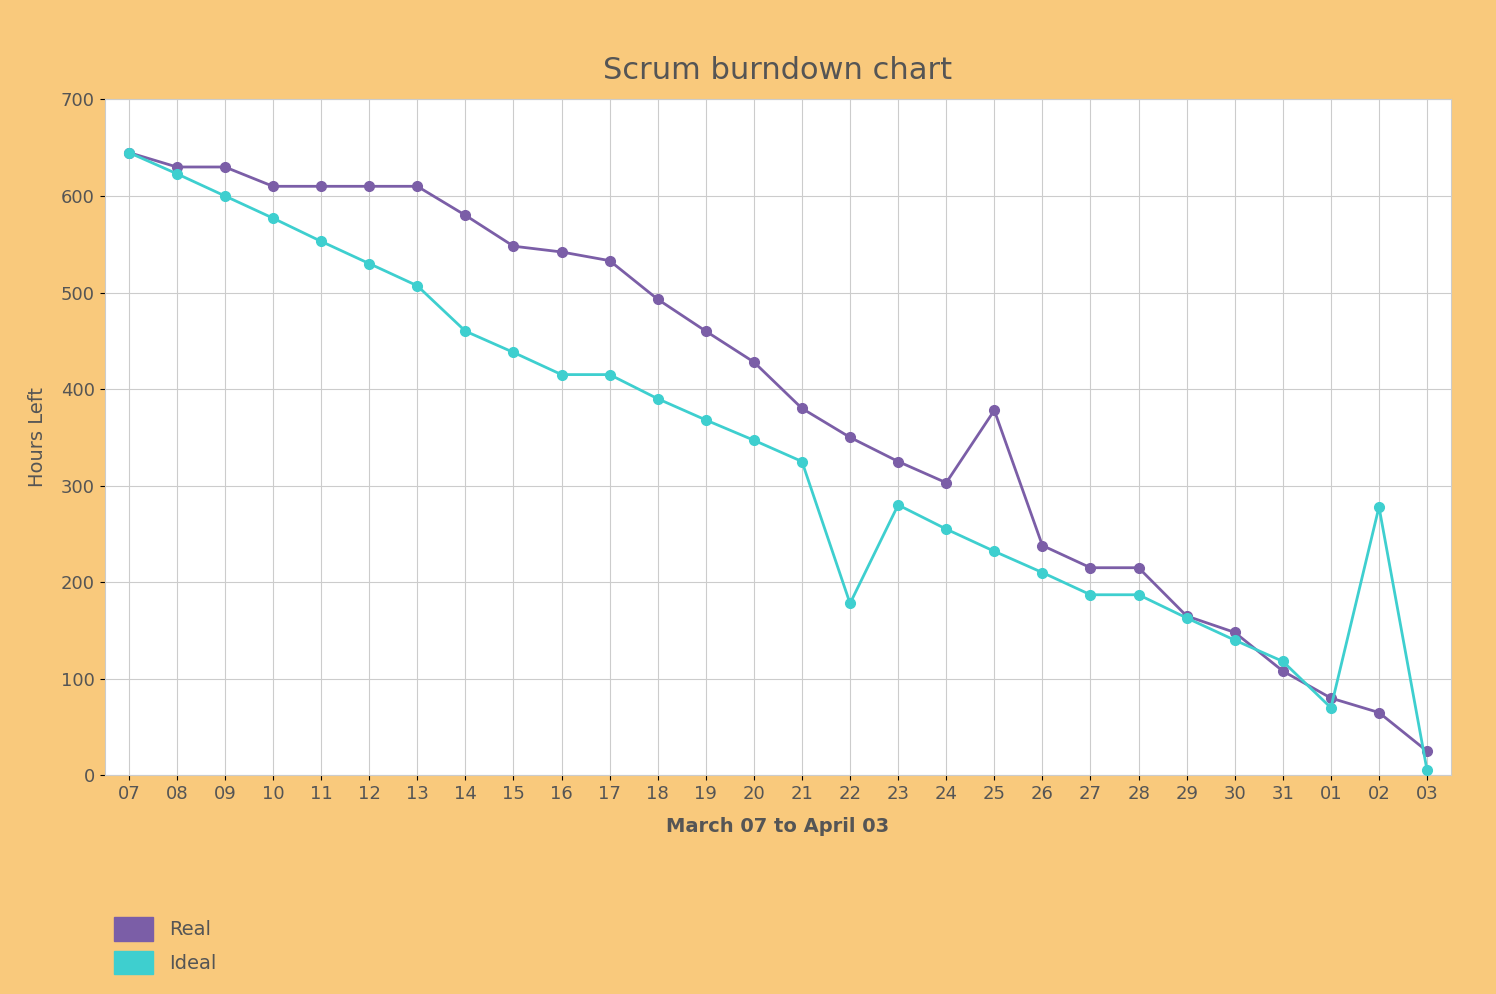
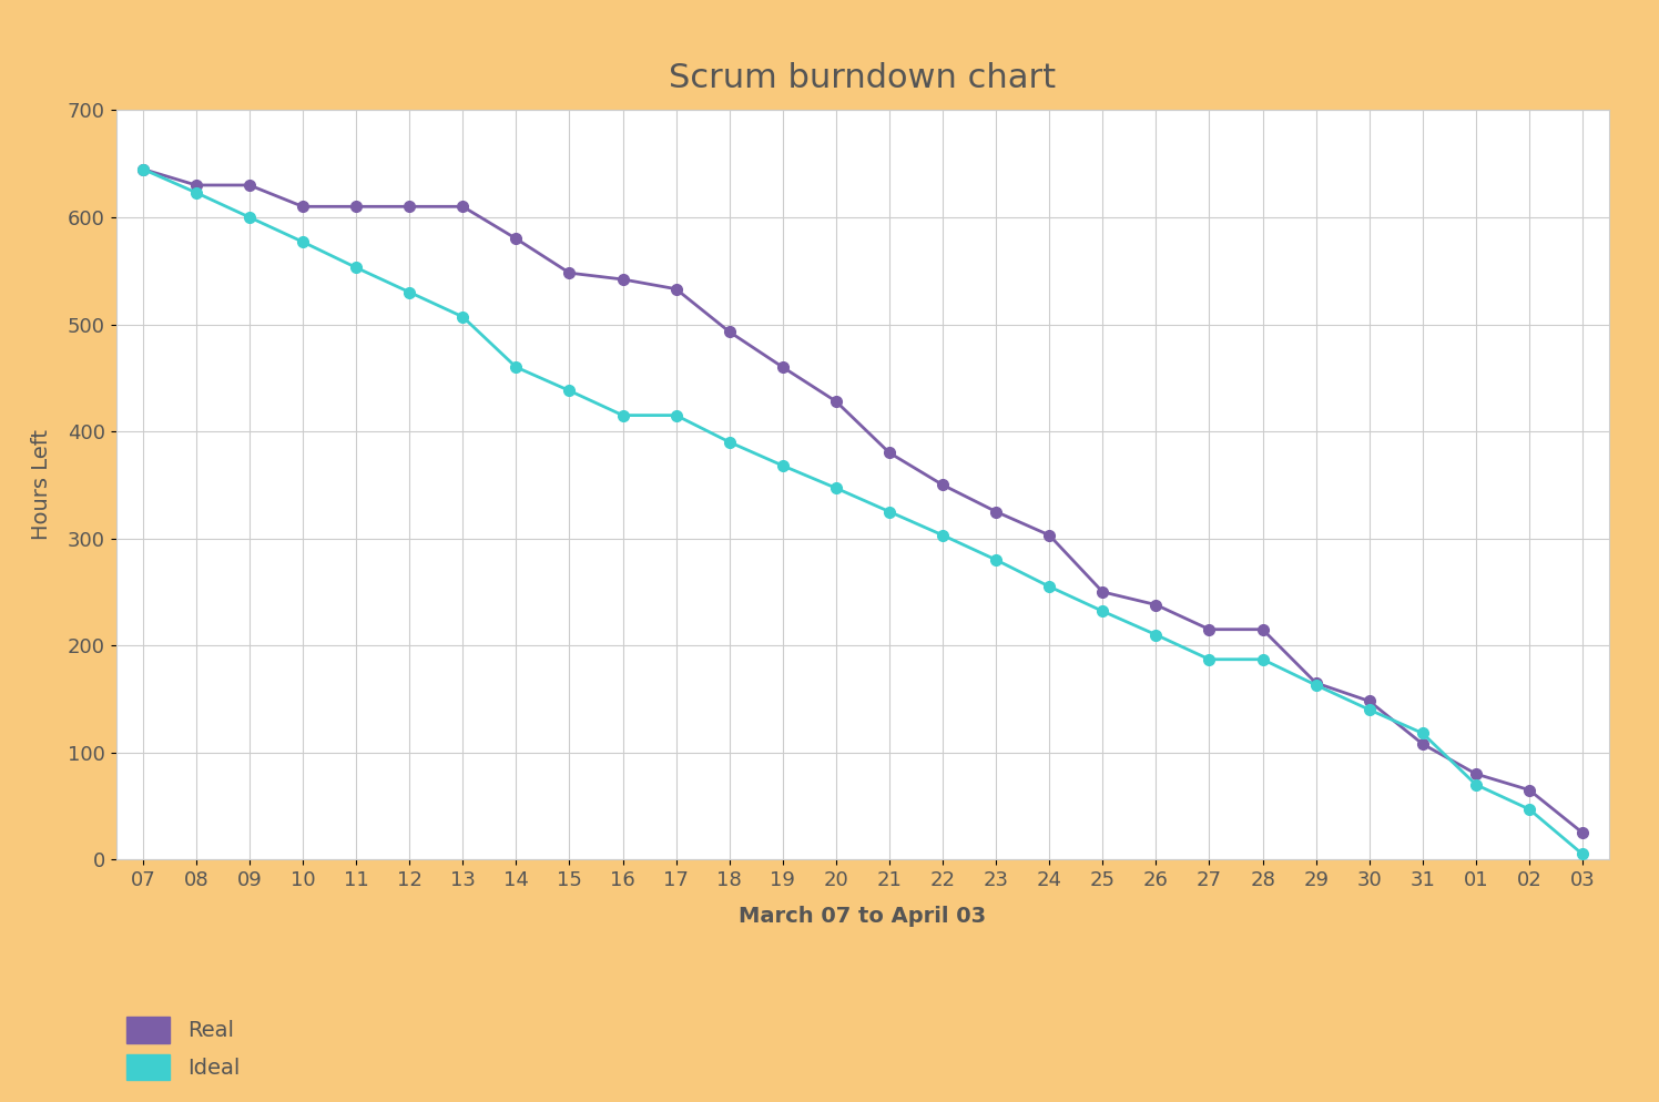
Ideal/22: 178 -> 303
Real/25: 378 -> 250
Ideal/02: 278 -> 47
